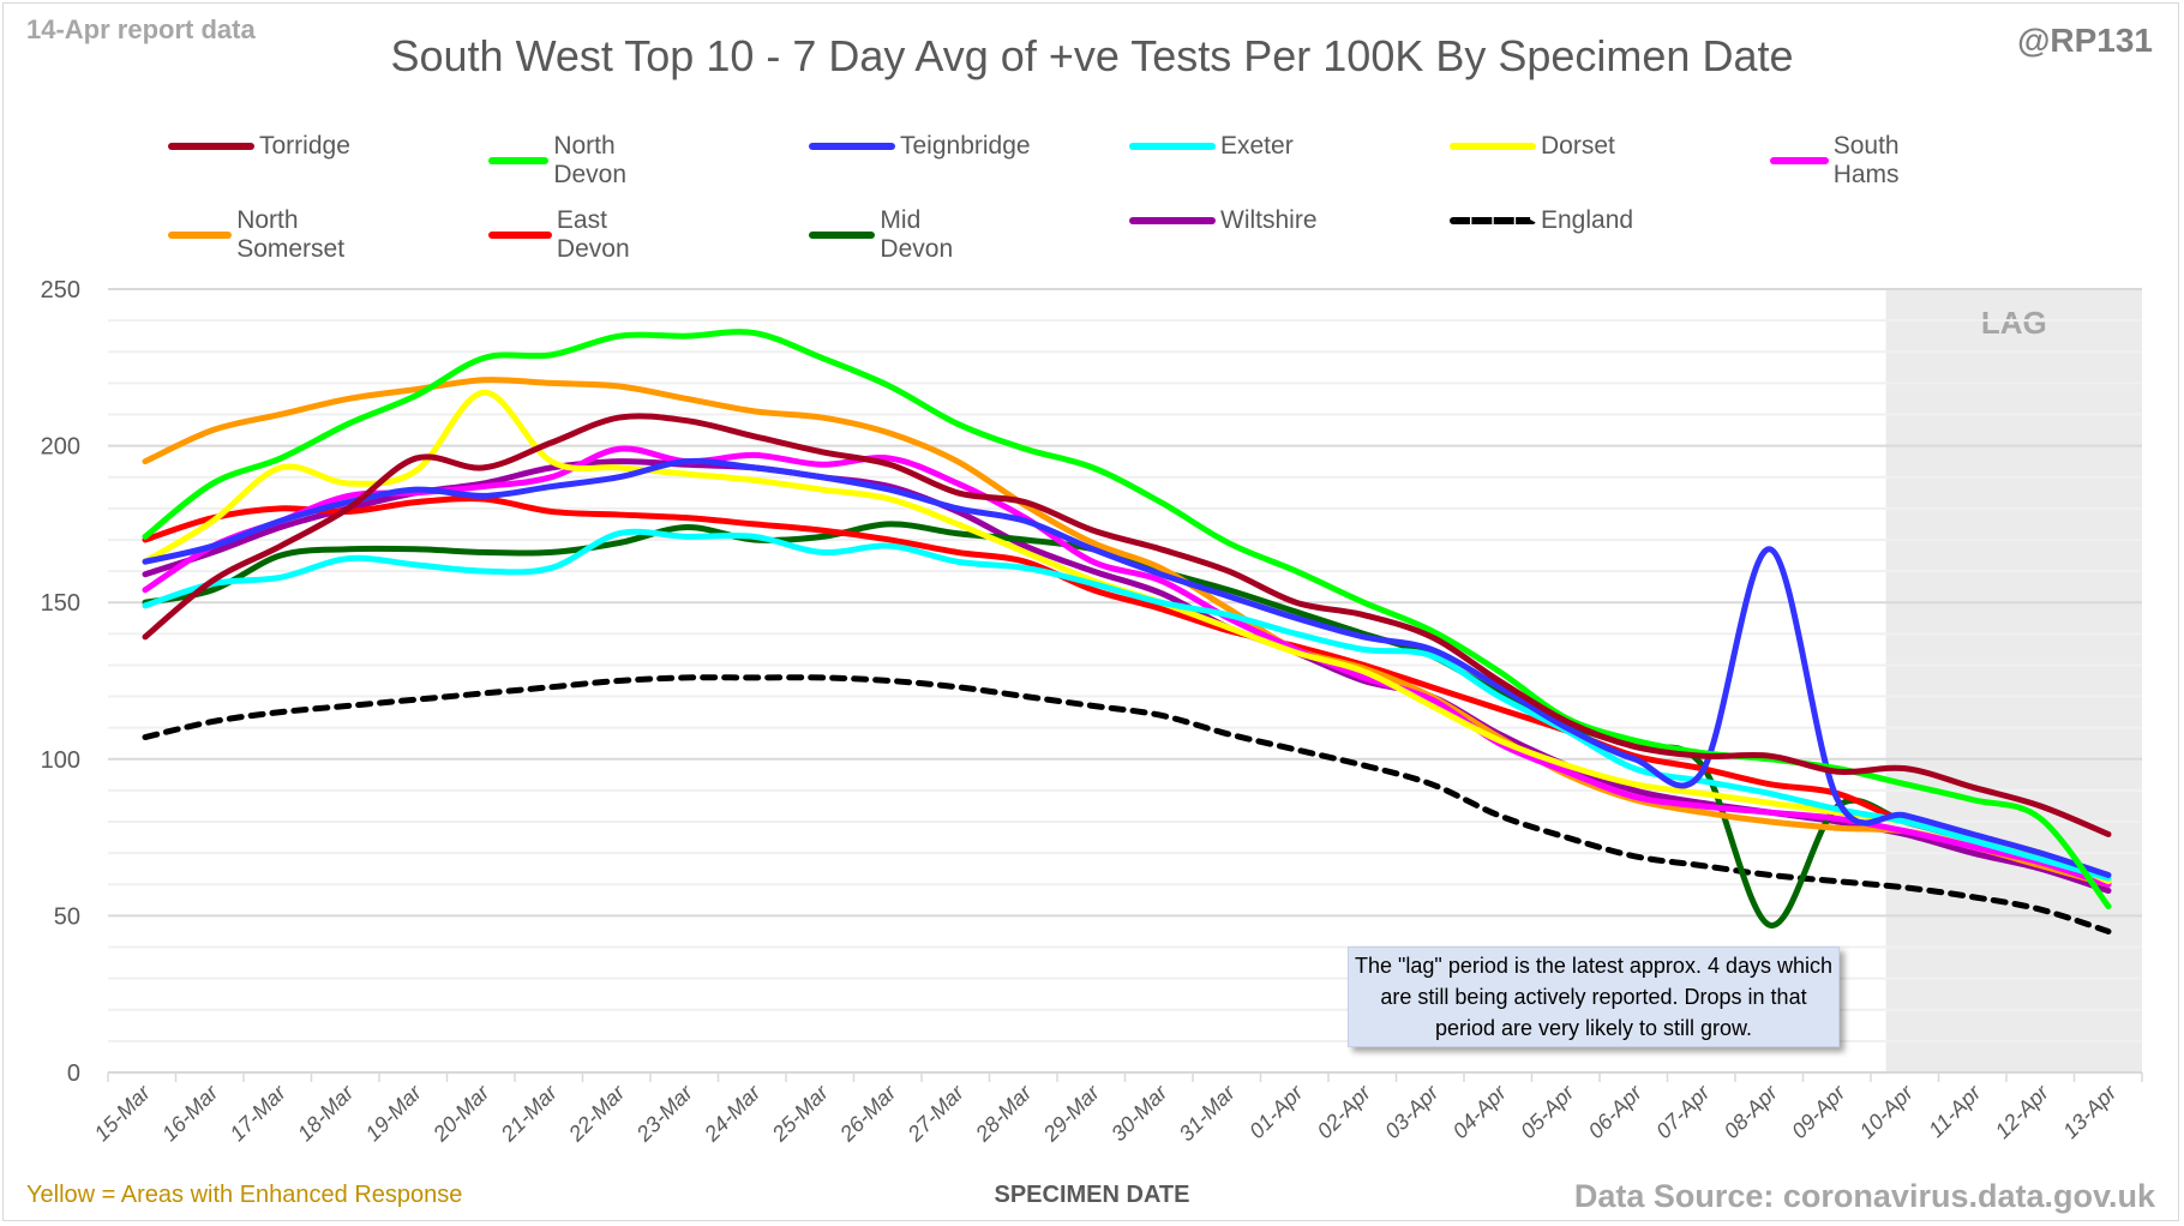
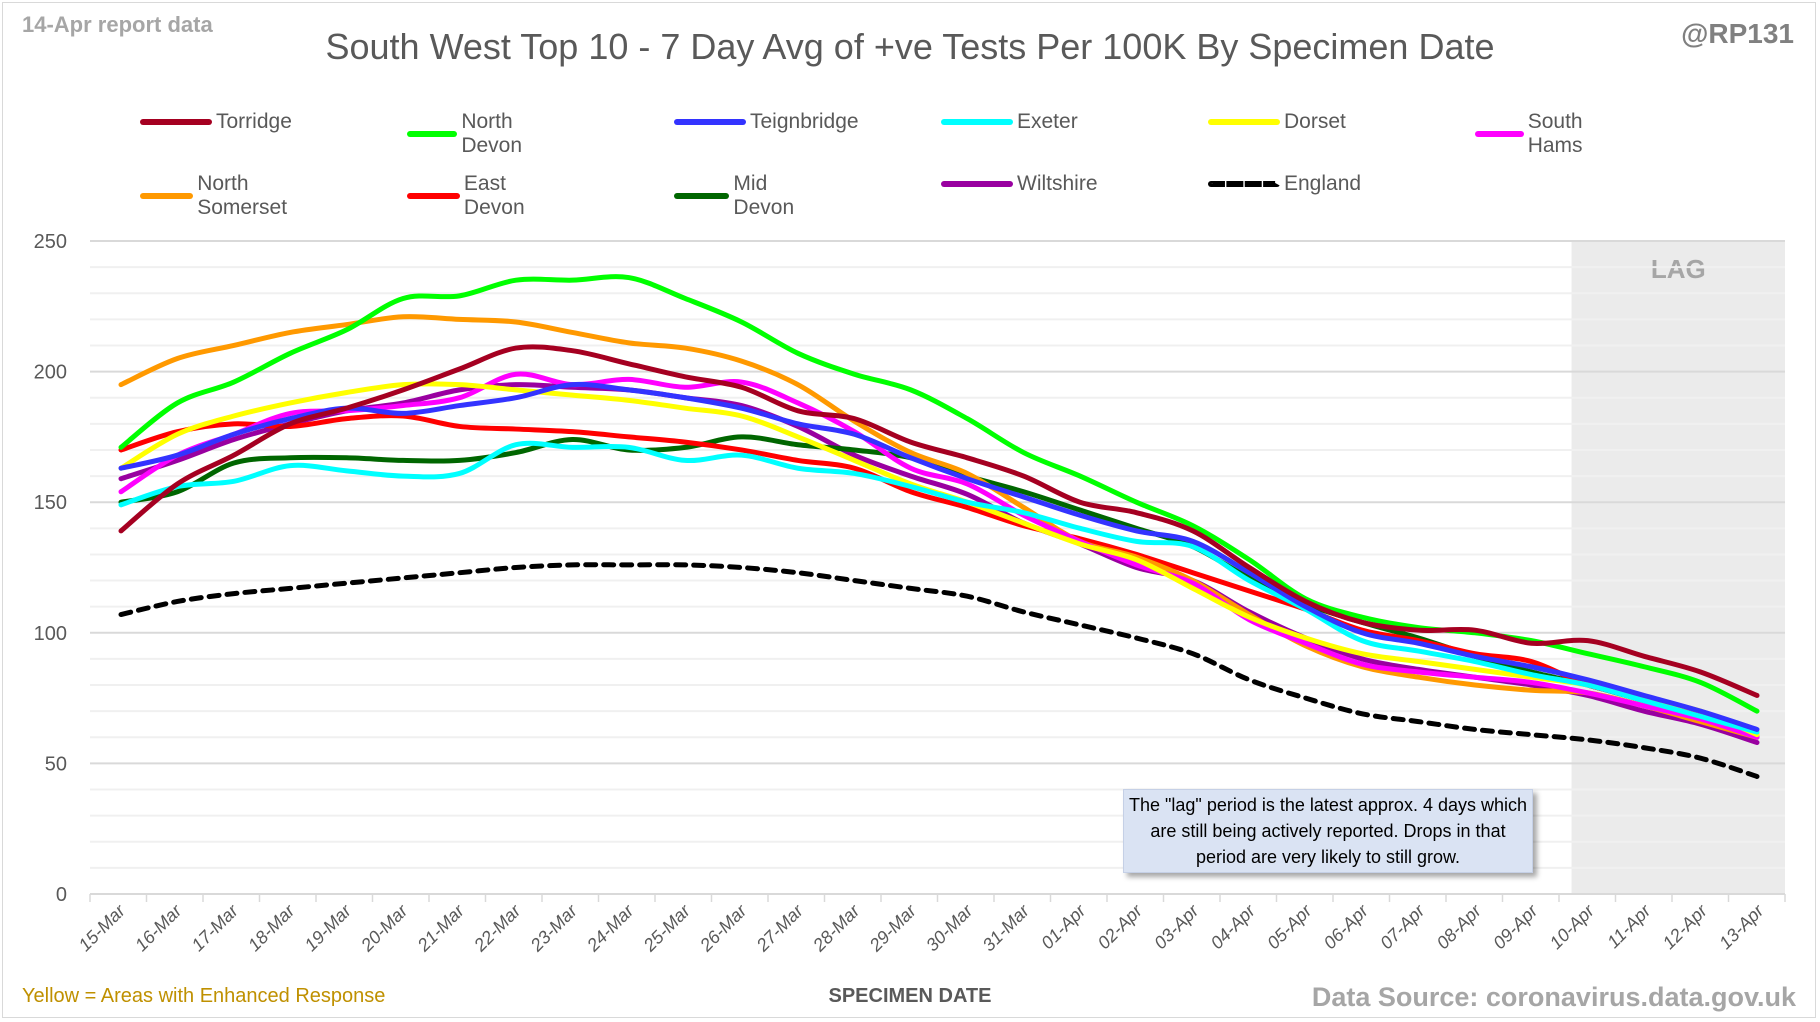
Dorset/17-Mar: 193 -> 183
Torridge/19-Mar: 196 -> 186
Dorset/20-Mar: 217 -> 195
Teignbridge/08-Apr: 167 -> 91
Mid Devon/08-Apr: 47 -> 91
North Devon/13-Apr: 53 -> 70
